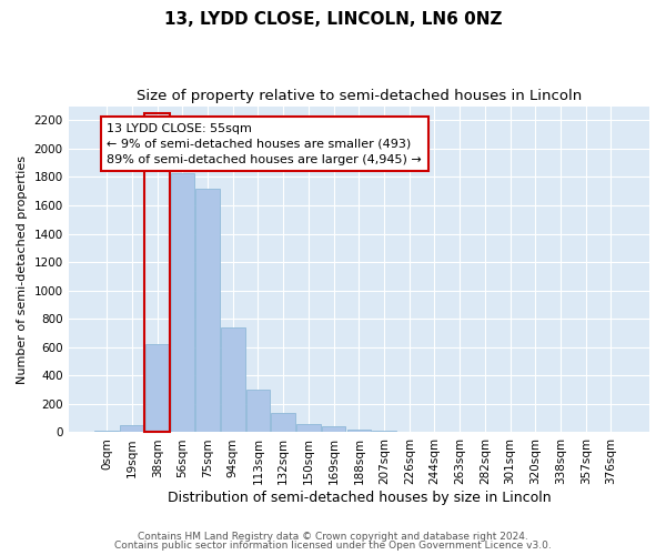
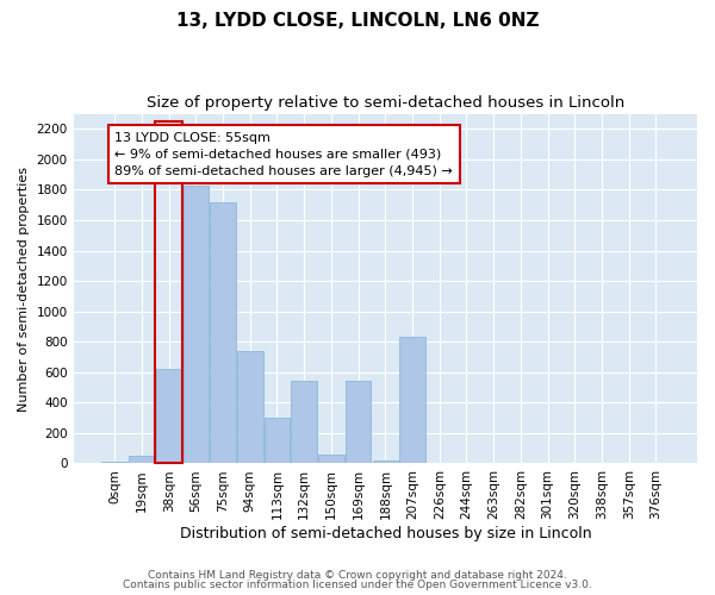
132sqm: 140 -> 540
169sqm: 40 -> 540
207sqm: 10 -> 830
